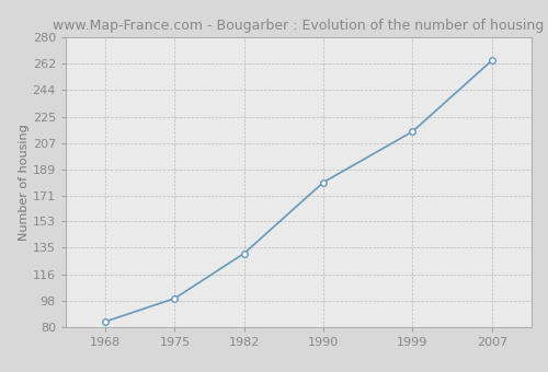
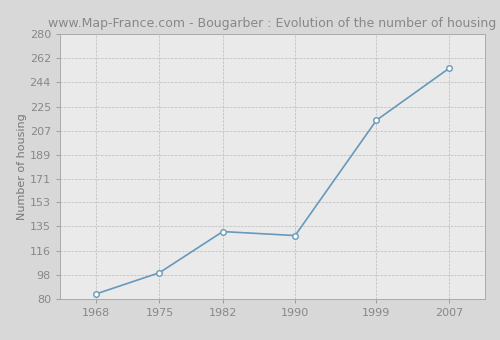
1990: 180 -> 128
2007: 264 -> 254
